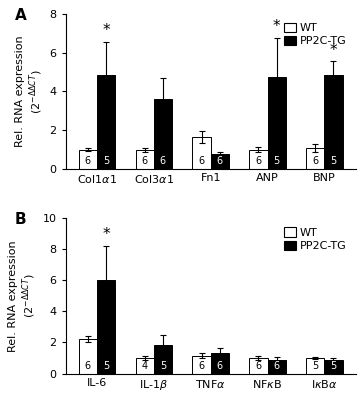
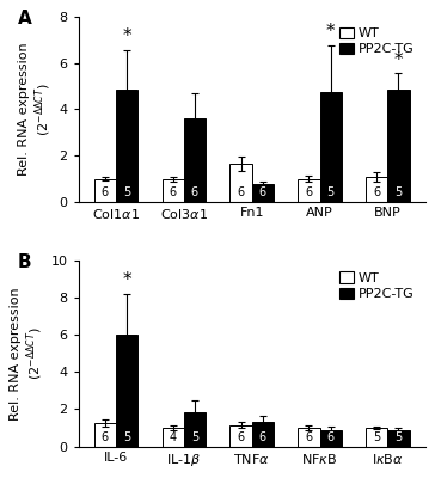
WT/IL-6: 2.2 -> 1.2
